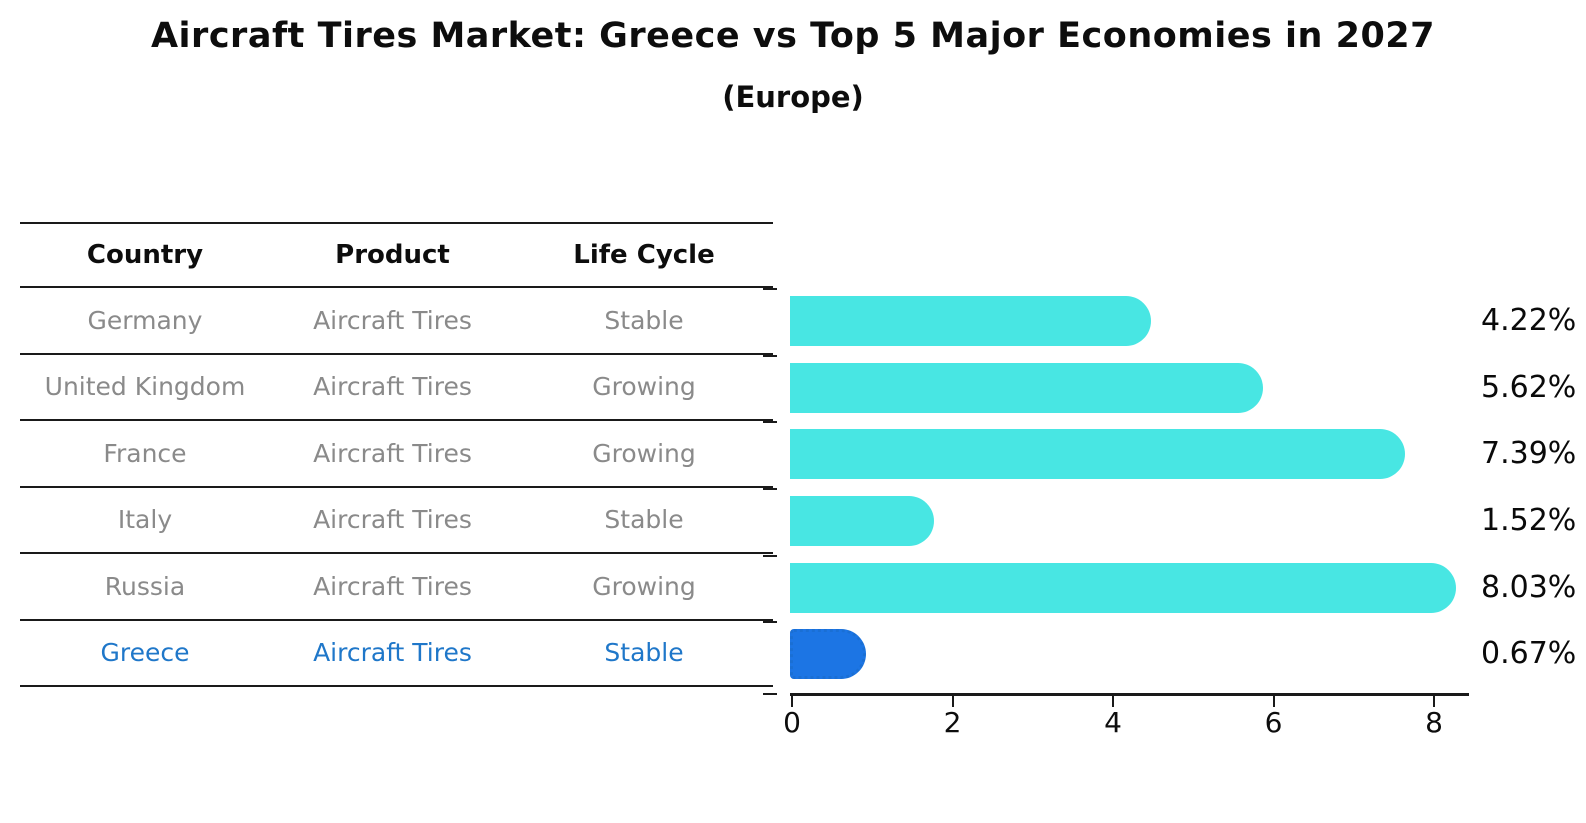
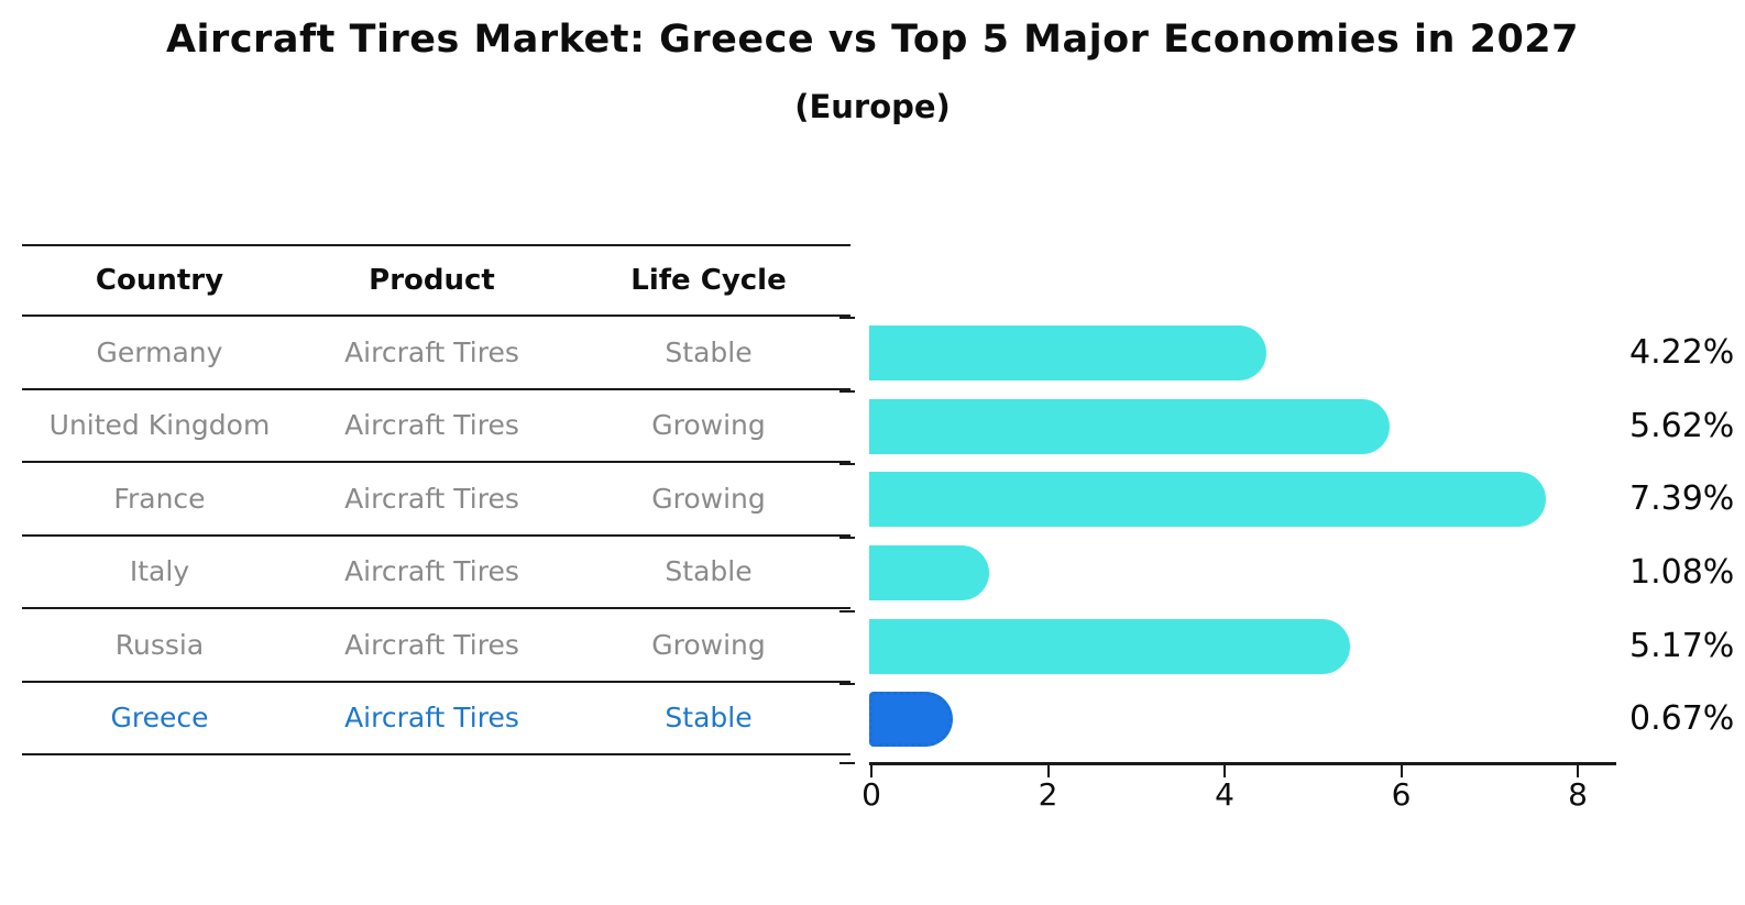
Italy: 1.52% -> 1.08%
Russia: 8.03% -> 5.17%
